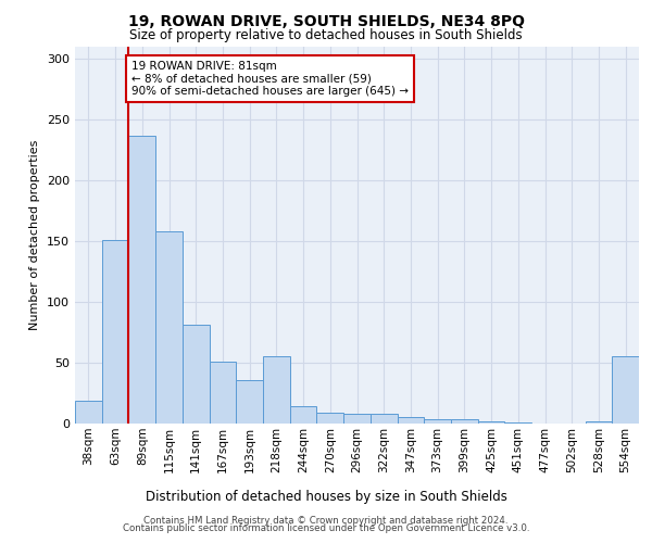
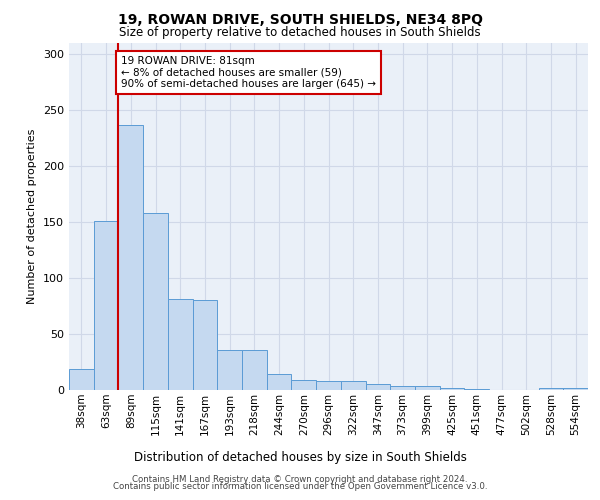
167sqm: 51 -> 80
218sqm: 55 -> 36
554sqm: 55 -> 2
